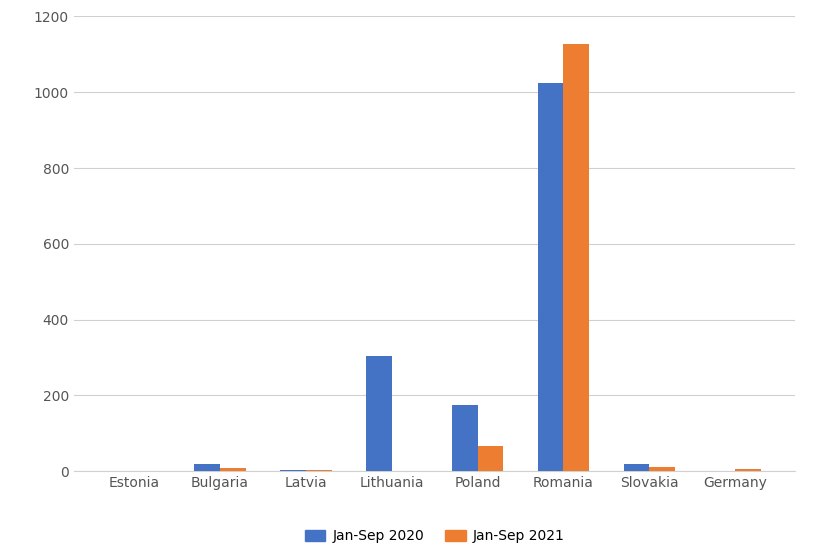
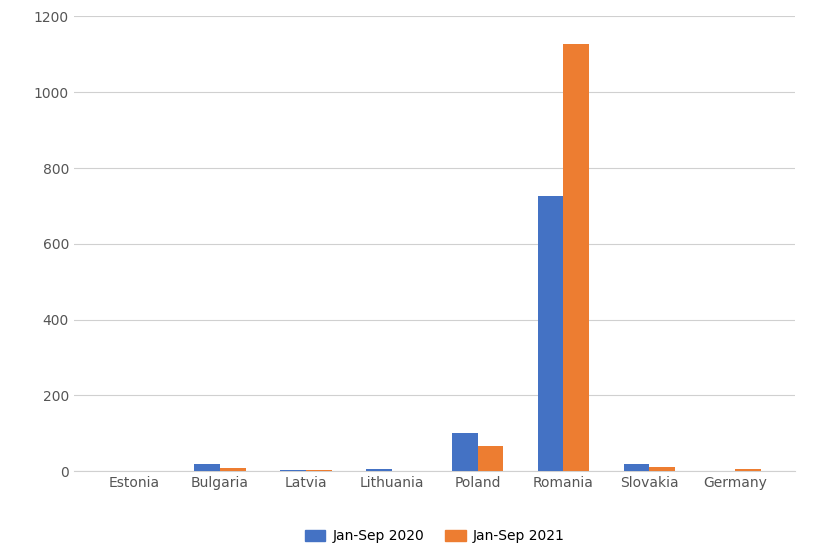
Jan-Sep 2020/Lithuania: 305 -> 5
Jan-Sep 2020/Poland: 175 -> 100
Jan-Sep 2020/Romania: 1025 -> 727
